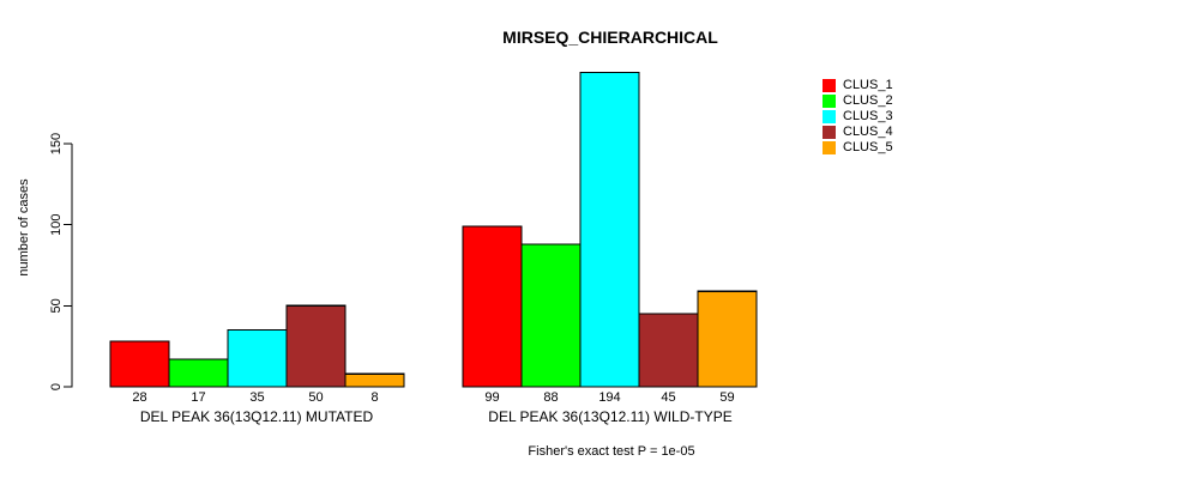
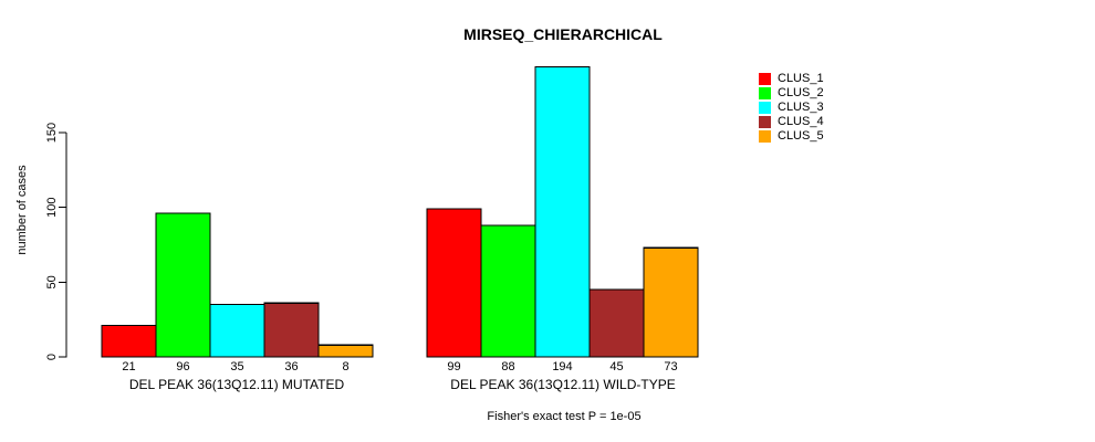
CLUS_1/DEL PEAK 36(13Q12.11) MUTATED: 28 -> 21
CLUS_2/DEL PEAK 36(13Q12.11) MUTATED: 17 -> 96
CLUS_4/DEL PEAK 36(13Q12.11) MUTATED: 50 -> 36
CLUS_5/DEL PEAK 36(13Q12.11) WILD-TYPE: 59 -> 73
